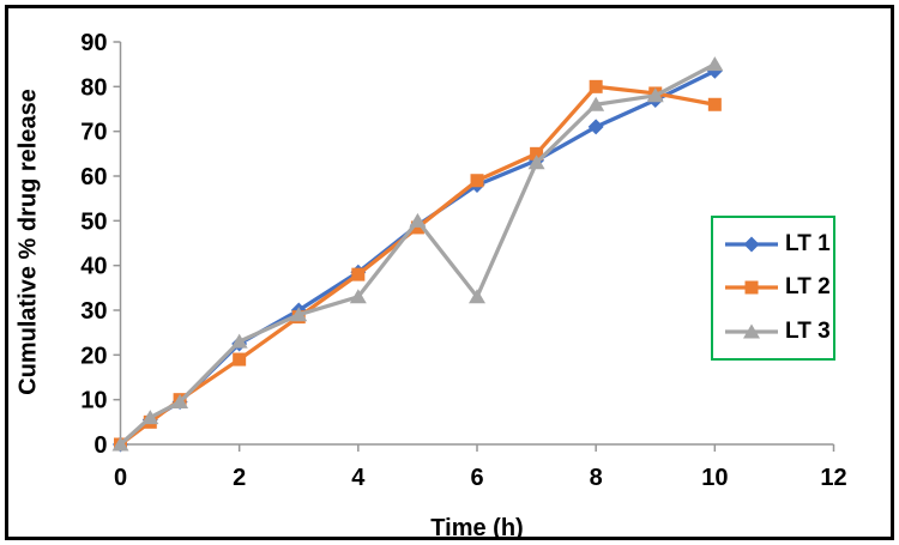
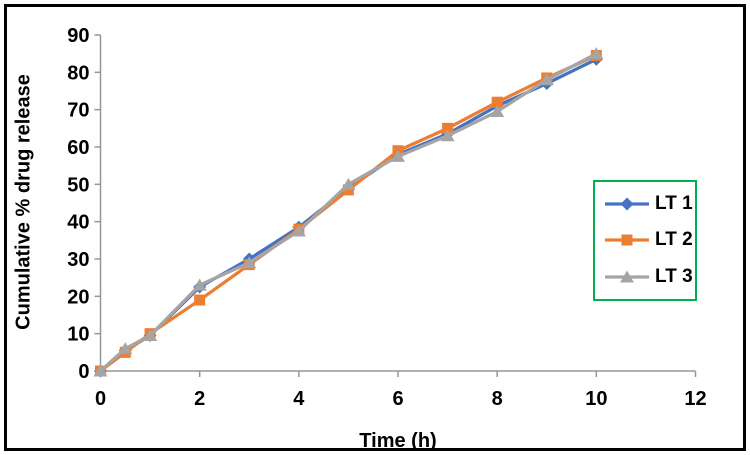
LT 3/4: 33 -> 38
LT 3/6: 33 -> 58
LT 2/8: 80 -> 72
LT 3/8: 76 -> 70
LT 2/10: 76 -> 84
